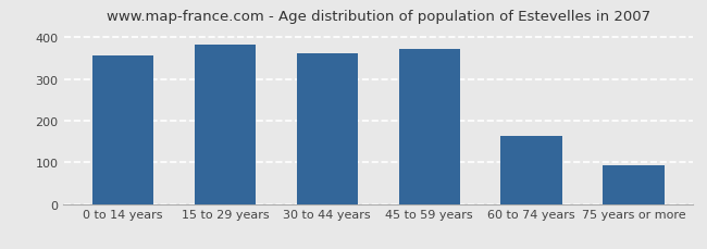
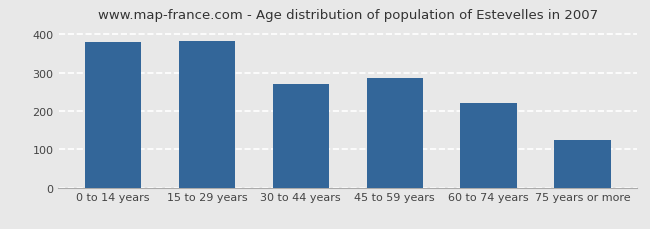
0 to 14 years: 357 -> 380
30 to 44 years: 362 -> 270
45 to 59 years: 371 -> 285
60 to 74 years: 163 -> 220
75 years or more: 93 -> 125
